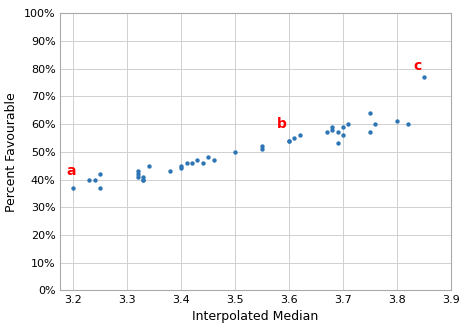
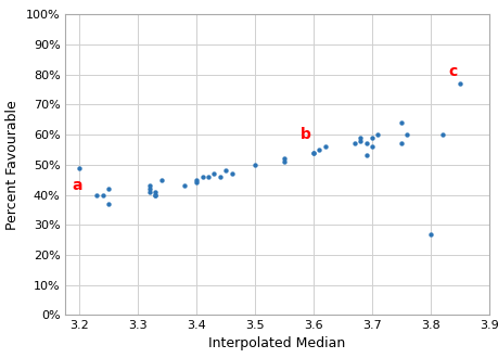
3.2: 37% -> 49%
3.8: 61% -> 27%
